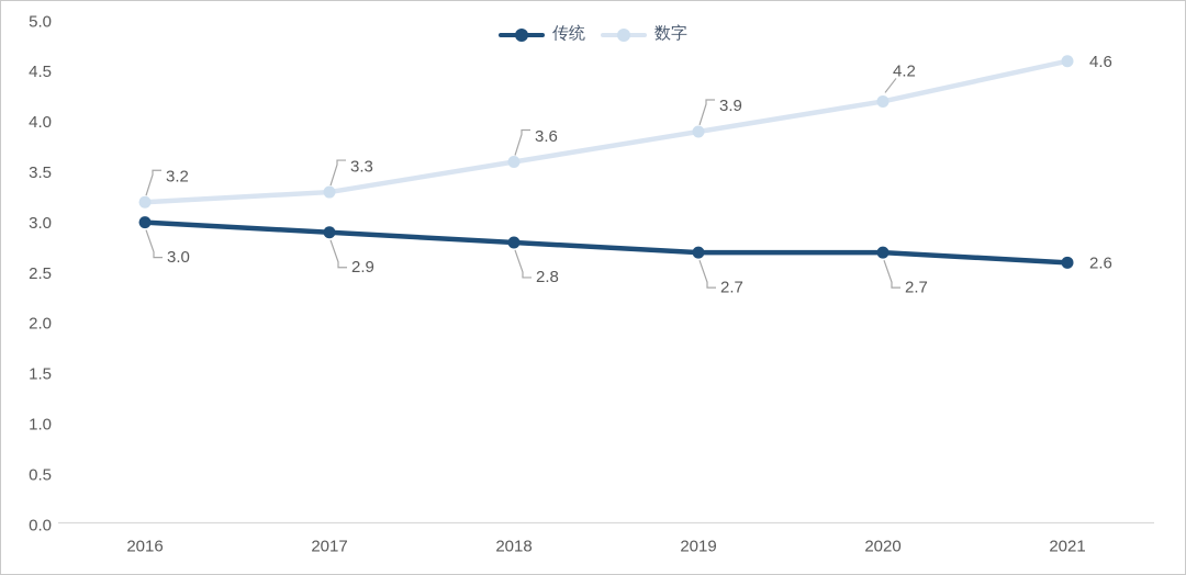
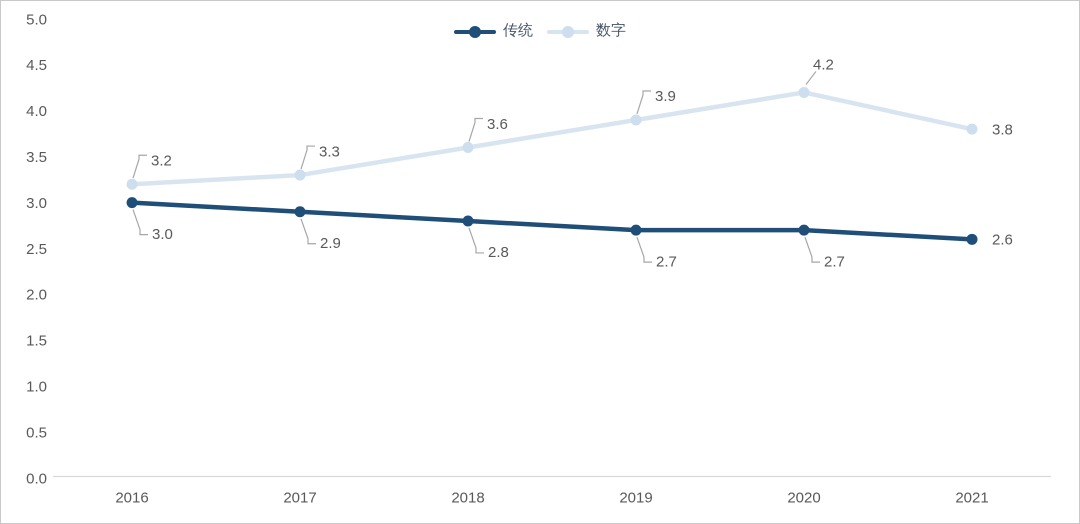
数字/2021: 4.6 -> 3.8
